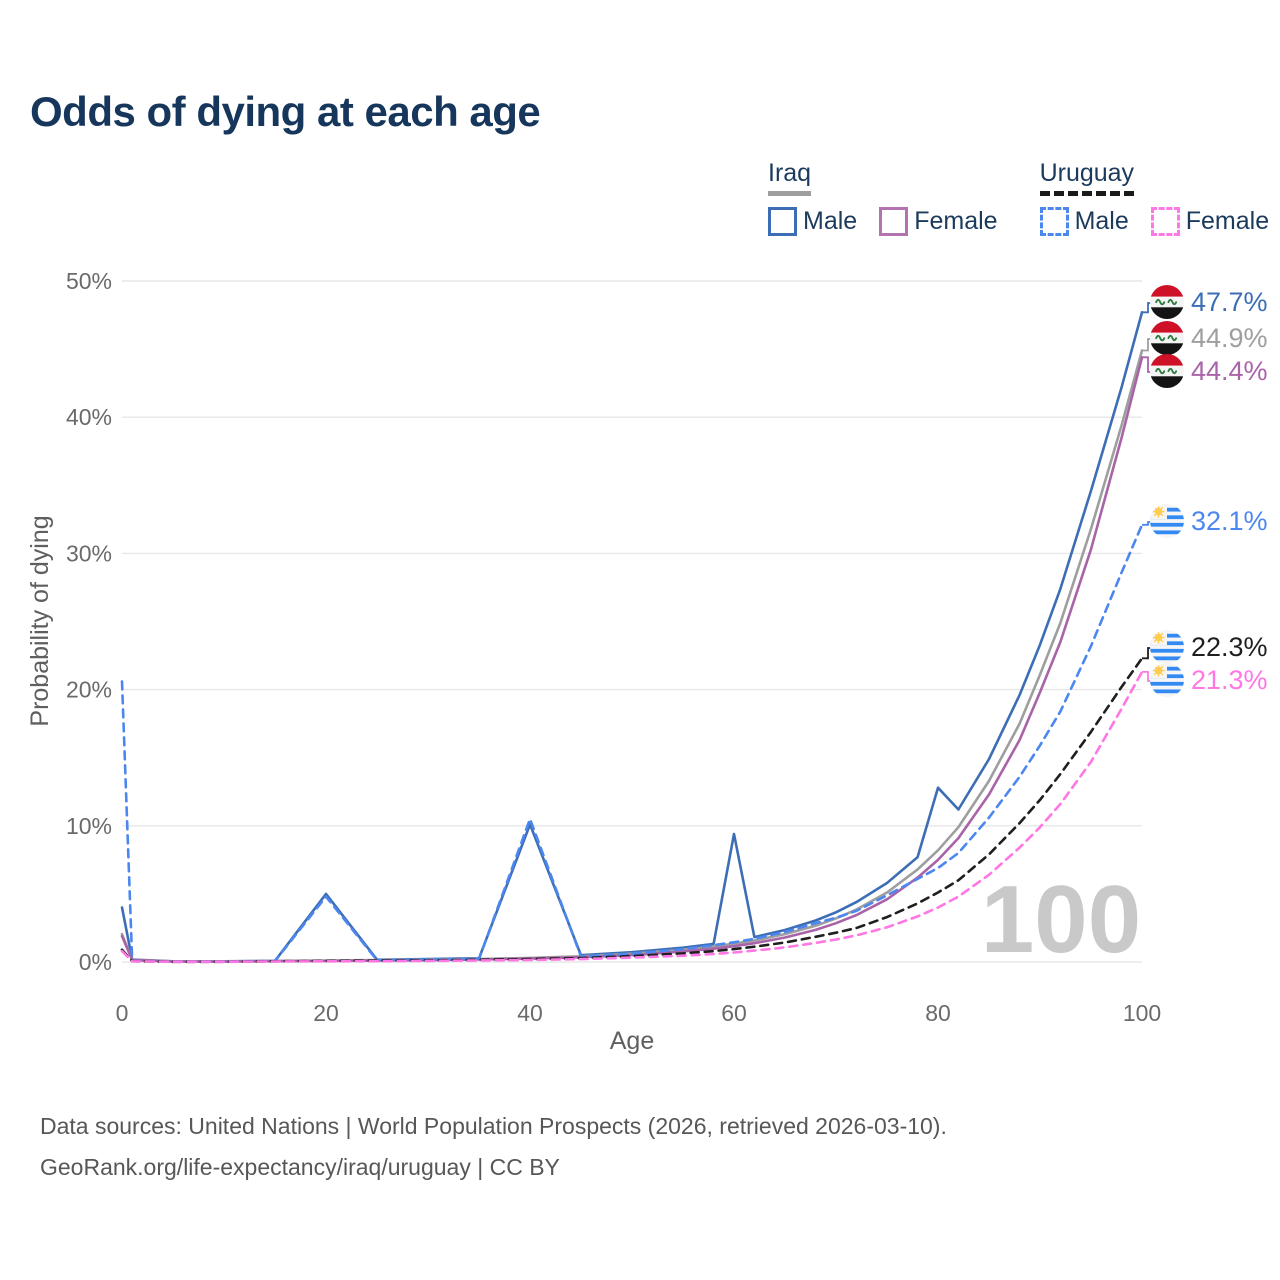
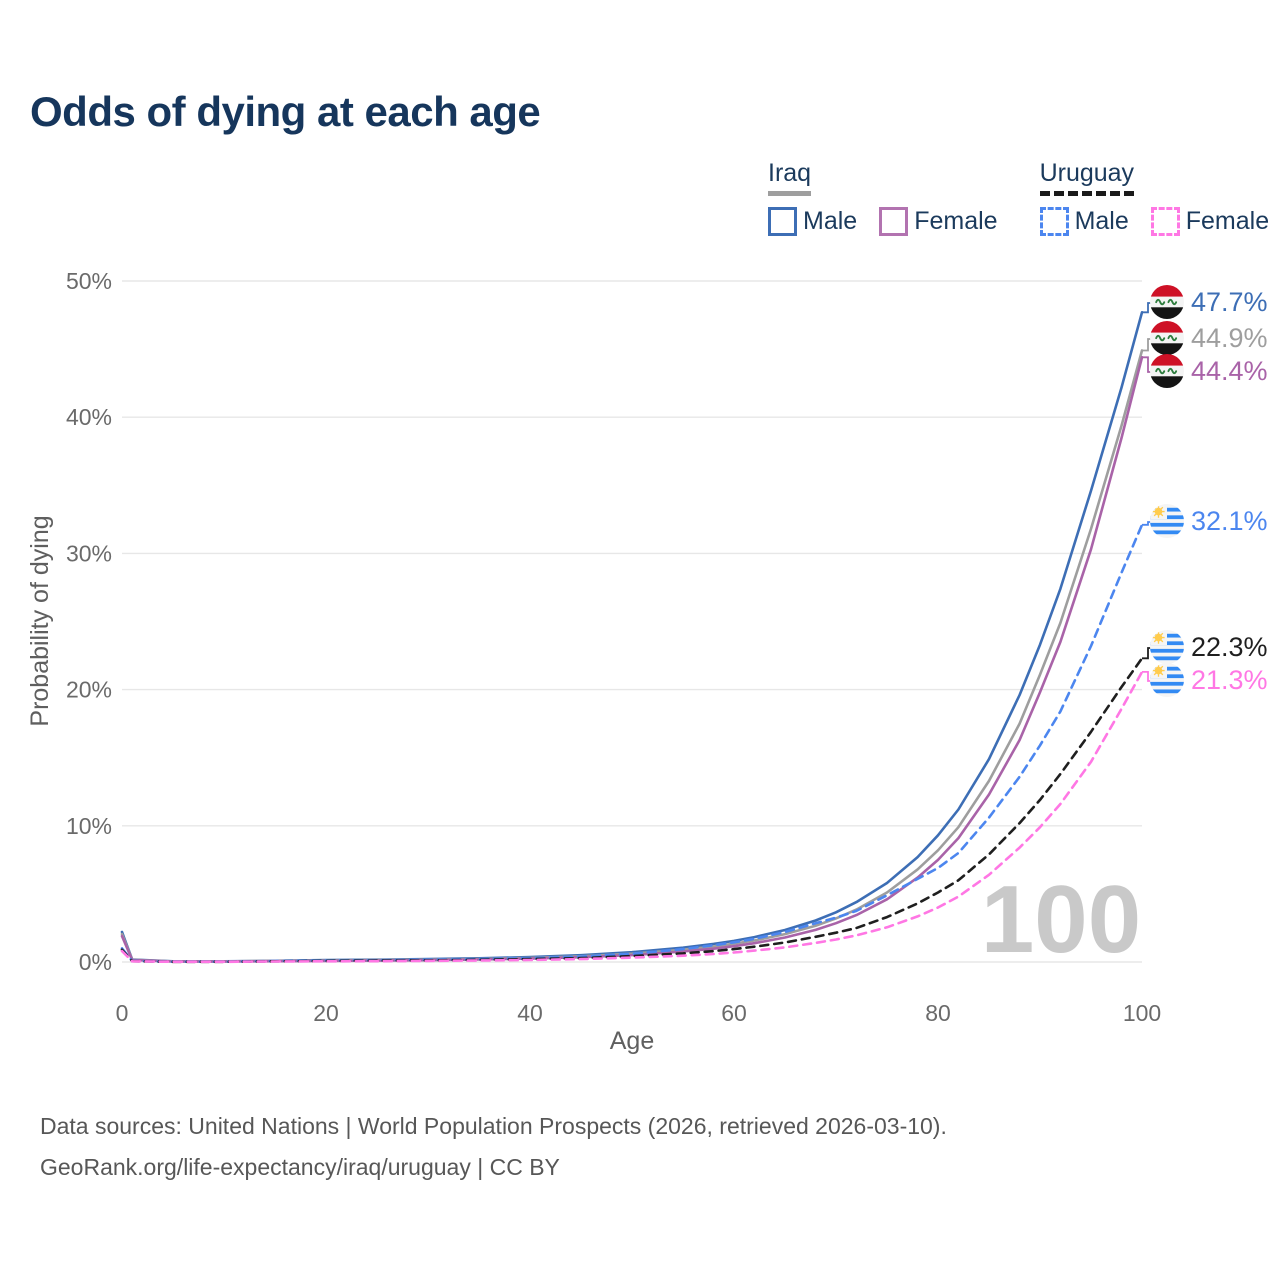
Iraq Male/0: 4.0% -> 2.2%
Uruguay Male/0: 20.6% -> 1.0%
Iraq Male/20: 5.0% -> 0.1%
Uruguay Male/20: 4.8% -> 0.1%
Iraq Male/40: 10.1% -> 0.4%
Uruguay Male/40: 10.5% -> 0.3%
Iraq Male/60: 9.4% -> 1.6%
Iraq Male/80: 12.8% -> 9.3%
